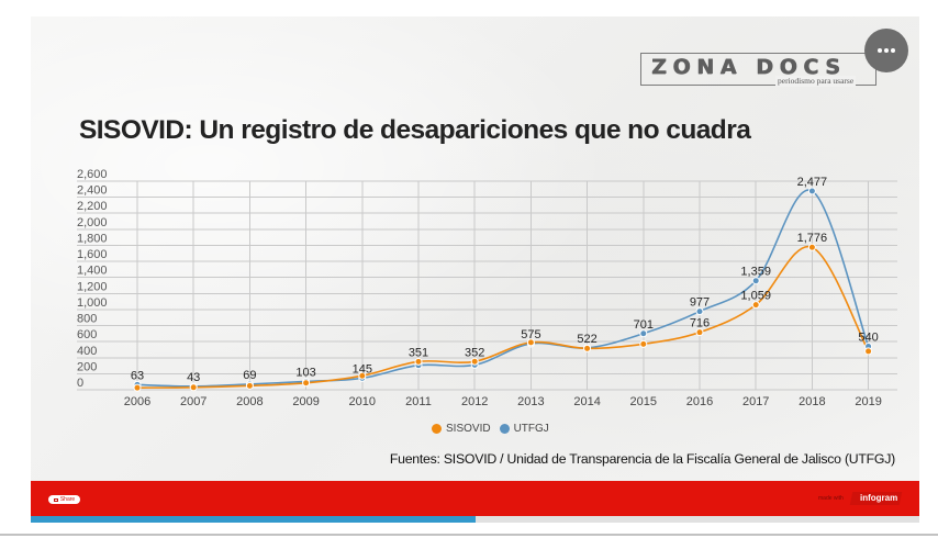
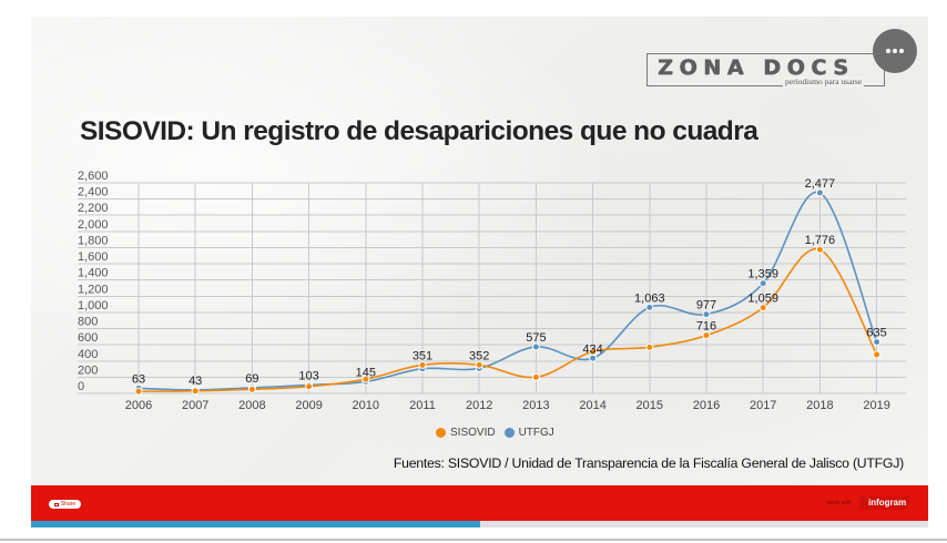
SISOVID/2013: 600 -> 200
UTFGJ/2014: 522 -> 434
UTFGJ/2015: 701 -> 1,063
UTFGJ/2019: 540 -> 635
